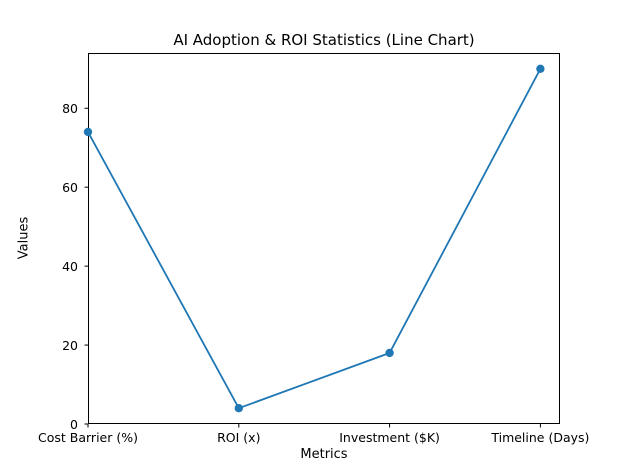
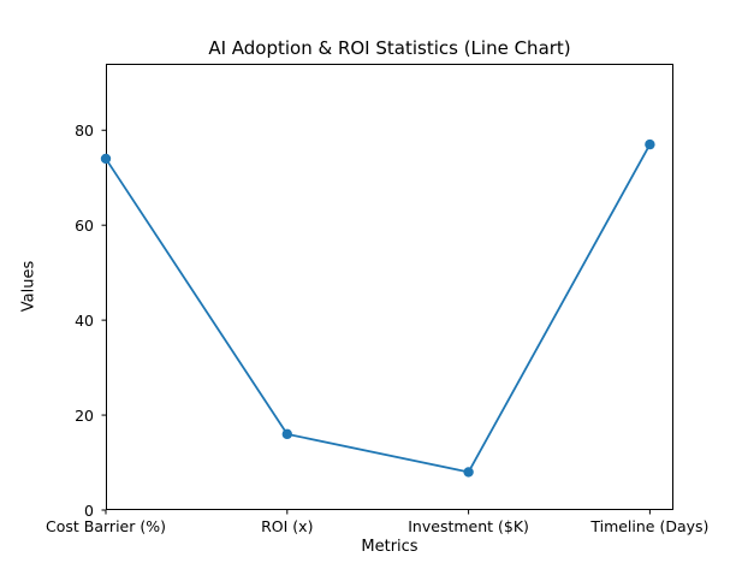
ROI (x): 4 -> 16
Investment ($K): 18 -> 8
Timeline (Days): 90 -> 77
